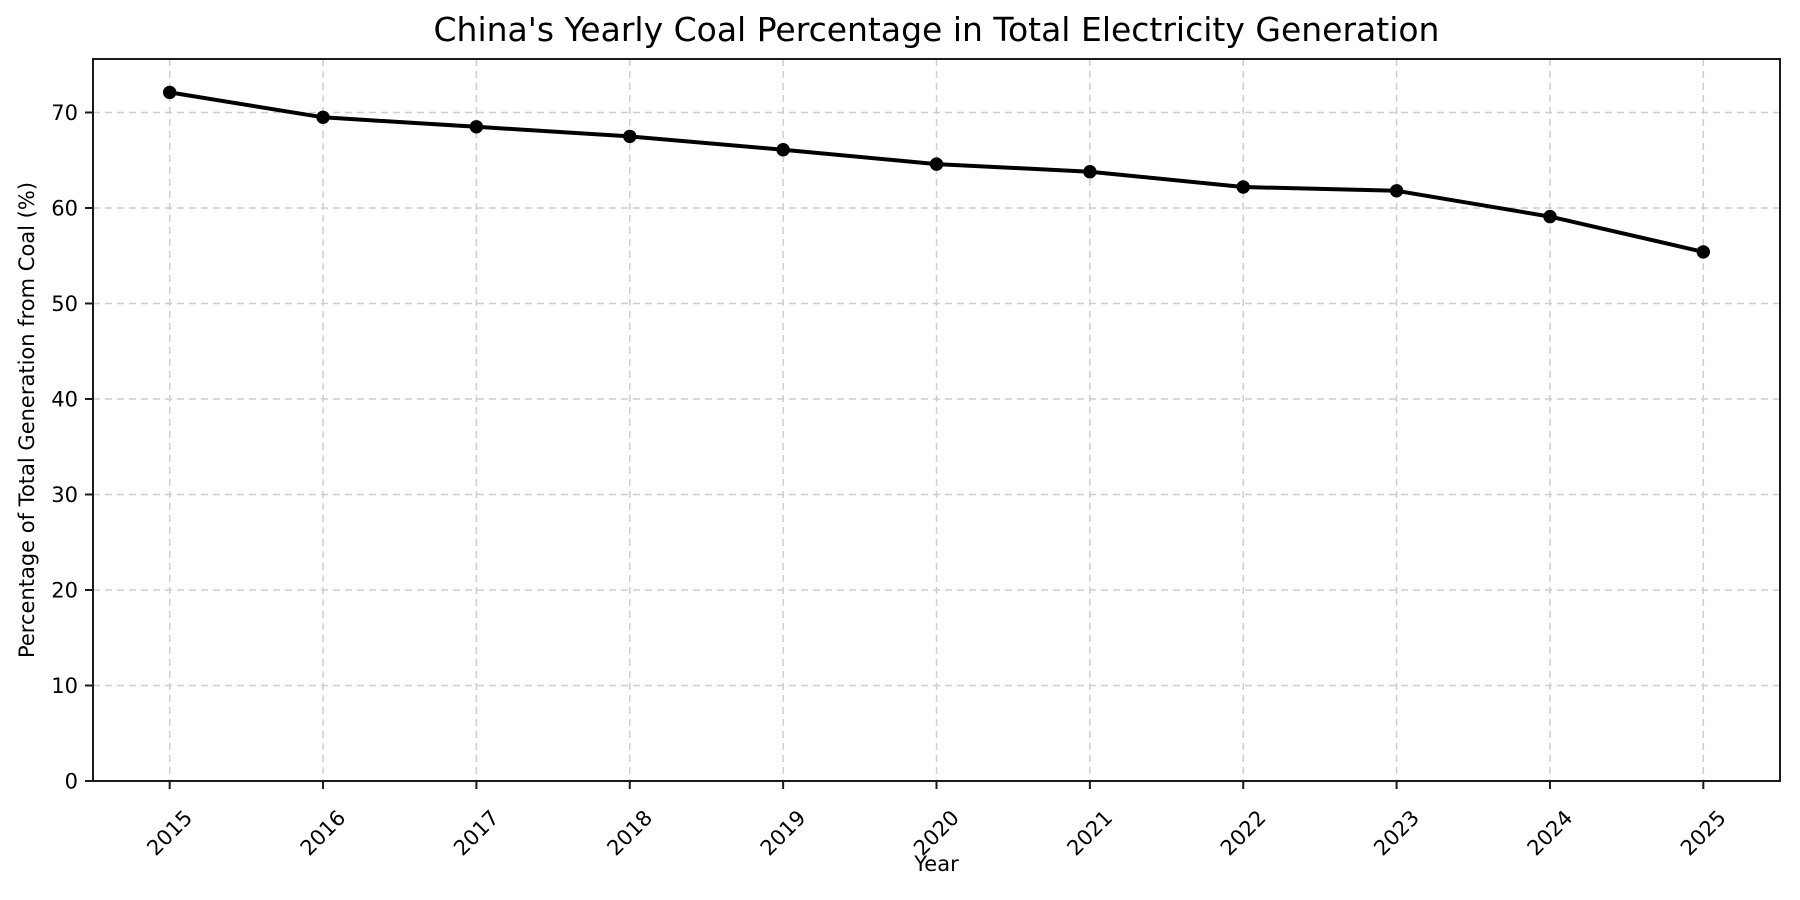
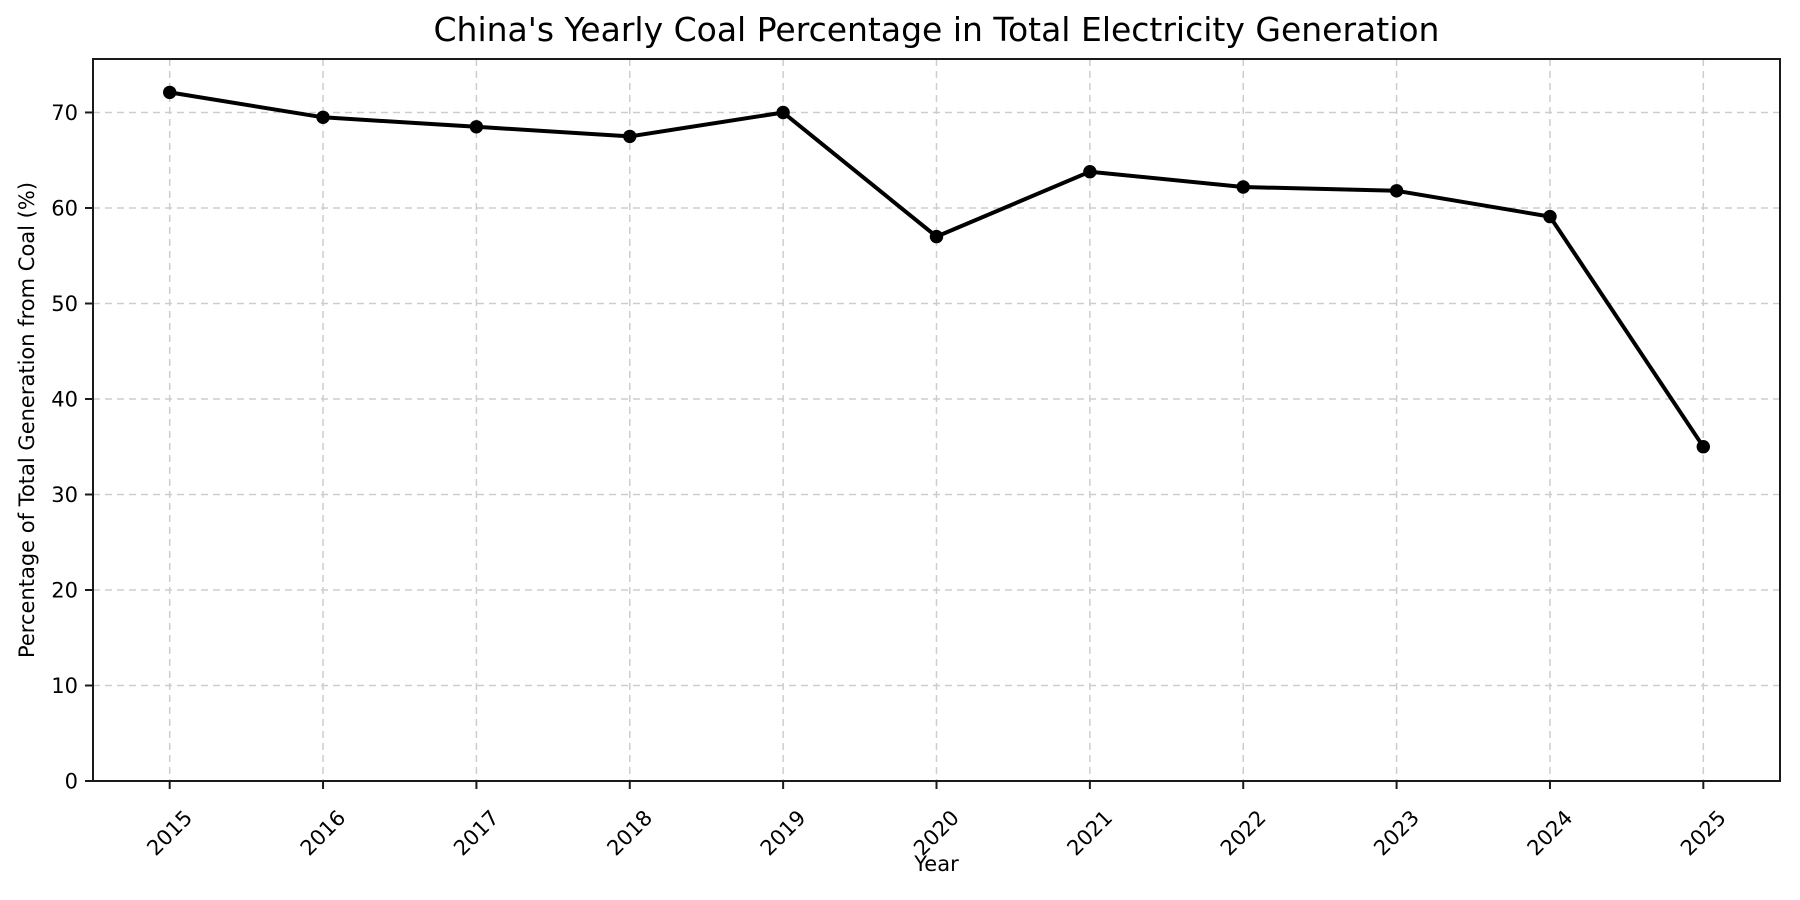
2019: 66 -> 70
2020: 65 -> 57
2025: 55 -> 35
